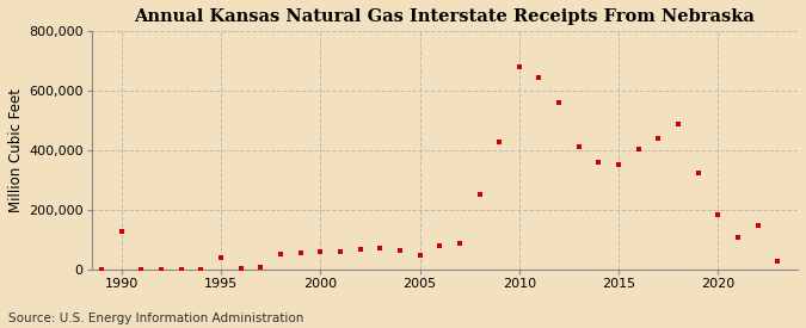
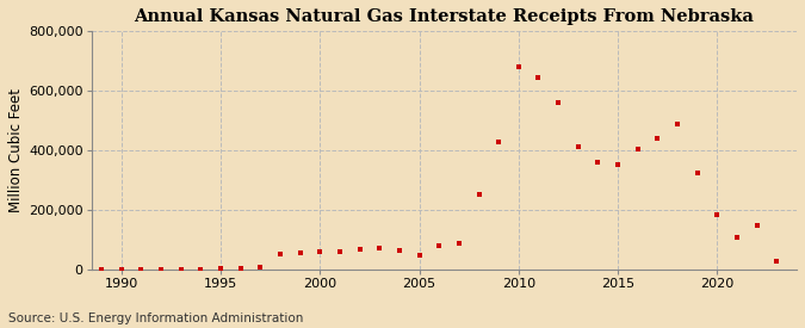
1990: 130,000 -> 2,000
1995: 40,000 -> 4,000
